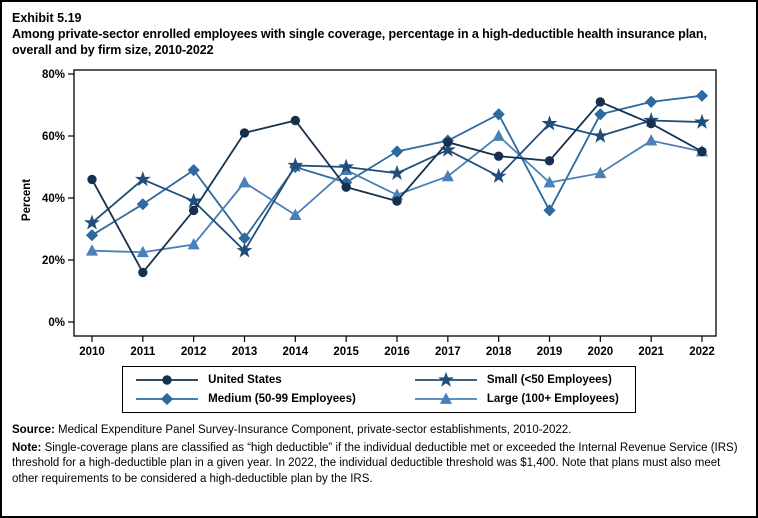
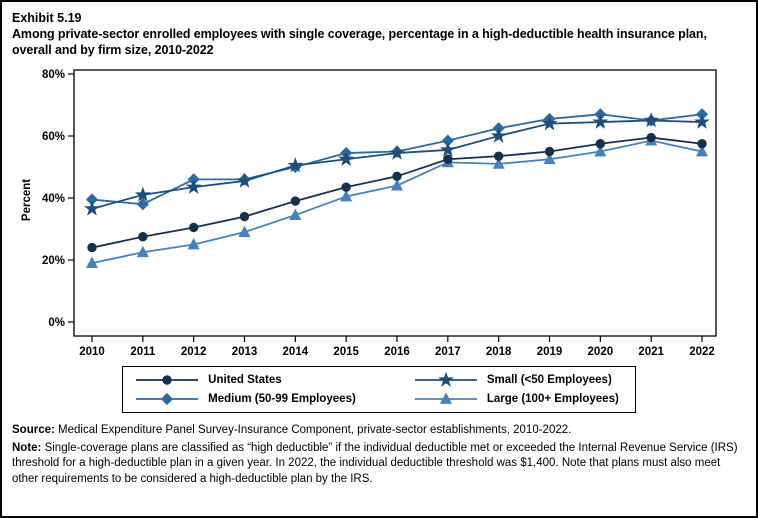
United States/2010: 46% -> 24%
Small (<50 Employees)/2010: 32% -> 36%
Medium (50-99 Employees)/2010: 28% -> 40%
Large (100+ Employees)/2010: 23% -> 19%
United States/2011: 16% -> 28%
Small (<50 Employees)/2011: 46% -> 41%
United States/2012: 36% -> 30%
Small (<50 Employees)/2012: 39% -> 44%
Medium (50-99 Employees)/2012: 49% -> 46%
United States/2013: 61% -> 34%
Small (<50 Employees)/2013: 23% -> 46%
Medium (50-99 Employees)/2013: 27% -> 46%
Large (100+ Employees)/2013: 45% -> 29%
United States/2014: 65% -> 39%
Small (<50 Employees)/2015: 50% -> 52%
Medium (50-99 Employees)/2015: 45% -> 54%
Large (100+ Employees)/2015: 49% -> 40%
United States/2016: 39% -> 47%
Small (<50 Employees)/2016: 48% -> 54%
Large (100+ Employees)/2016: 41% -> 44%
United States/2017: 58% -> 52%
Large (100+ Employees)/2017: 47% -> 52%
Small (<50 Employees)/2018: 47% -> 60%
Medium (50-99 Employees)/2018: 67% -> 62%
Large (100+ Employees)/2018: 60% -> 51%
United States/2019: 52% -> 55%
Medium (50-99 Employees)/2019: 36% -> 66%
Large (100+ Employees)/2019: 45% -> 52%
United States/2020: 71% -> 58%
Small (<50 Employees)/2020: 60% -> 64%
Large (100+ Employees)/2020: 48% -> 55%
United States/2021: 64% -> 60%
Medium (50-99 Employees)/2021: 71% -> 65%
United States/2022: 55% -> 58%
Medium (50-99 Employees)/2022: 73% -> 67%
